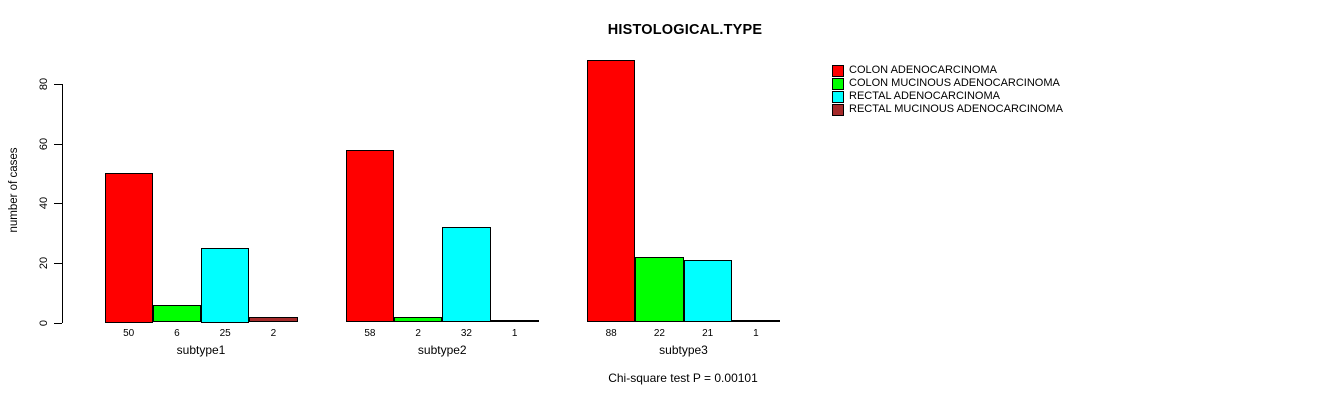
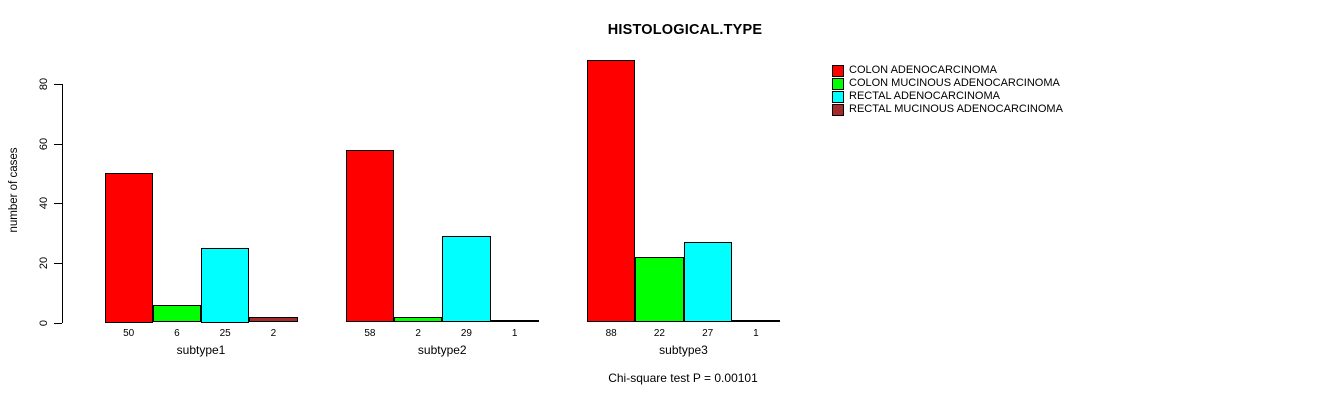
RECTAL ADENOCARCINOMA/subtype2: 32 -> 29
RECTAL ADENOCARCINOMA/subtype3: 21 -> 27
